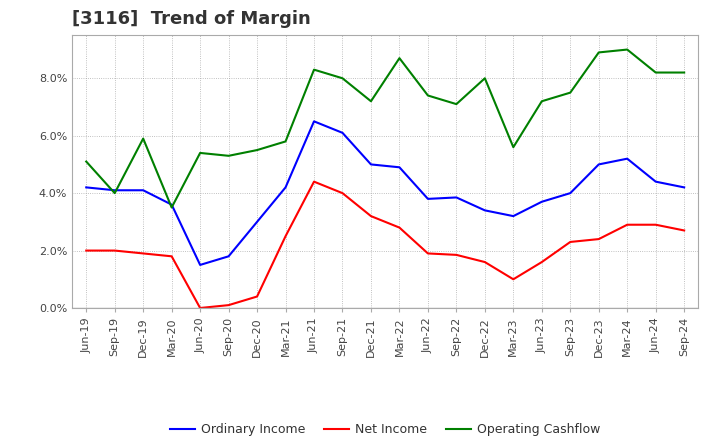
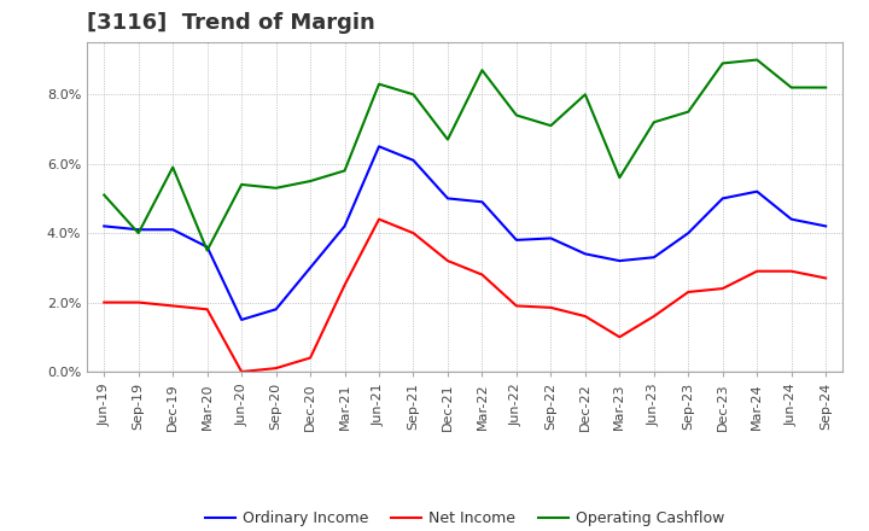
Operating Cashflow/Dec-21: 7.2% -> 6.7%
Ordinary Income/Jun-23: 3.70% -> 3.30%
